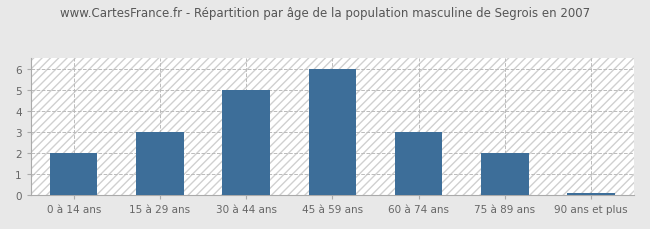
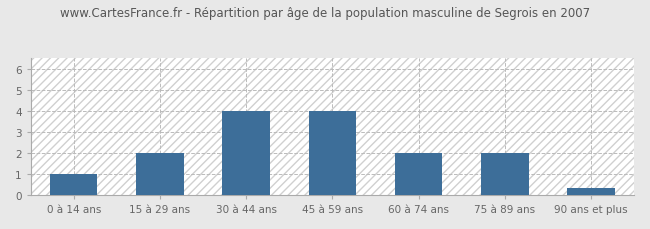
0 à 14 ans: 2.00 -> 1.00
15 à 29 ans: 3.00 -> 2.00
30 à 44 ans: 5.00 -> 4.00
45 à 59 ans: 6.00 -> 4.00
60 à 74 ans: 3.00 -> 2.00
90 ans et plus: 0.07 -> 0.35
